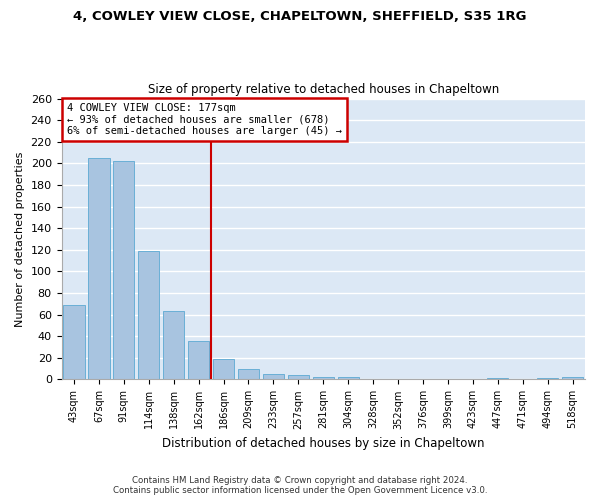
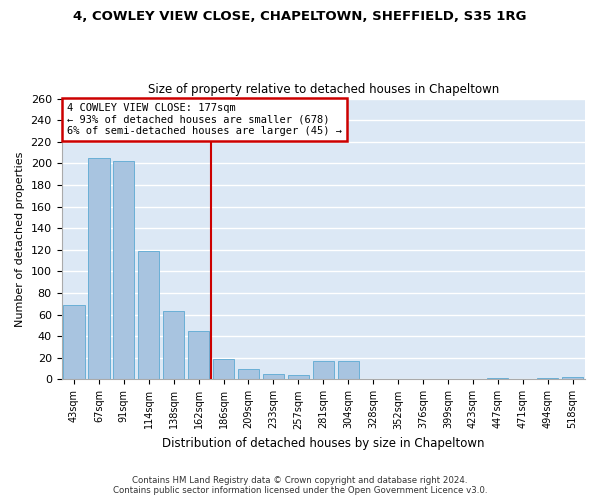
162sqm: 36 -> 45
281sqm: 2 -> 17
304sqm: 2 -> 17
